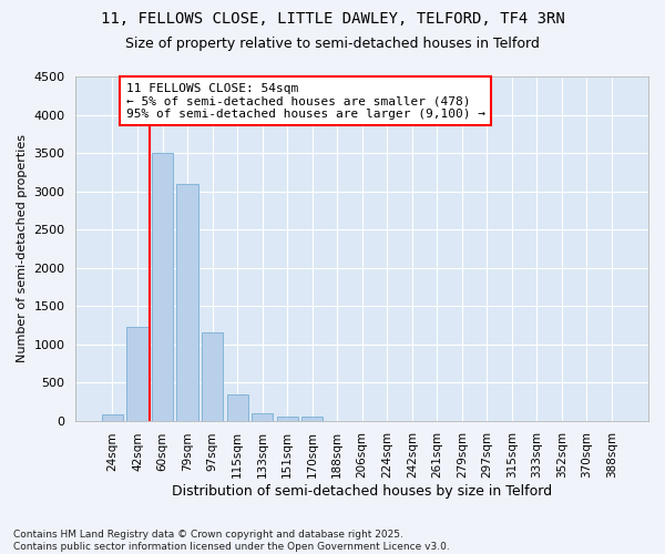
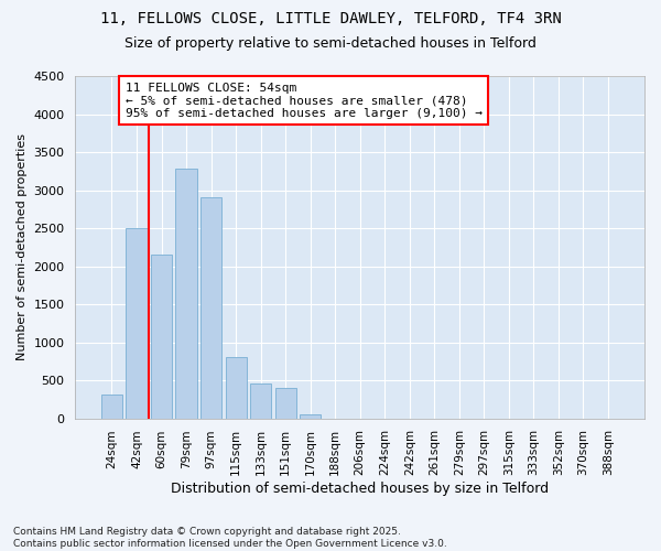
24sqm: 80 -> 320
42sqm: 1220 -> 2500
60sqm: 3500 -> 2160
79sqm: 3100 -> 3280
97sqm: 1150 -> 2900
115sqm: 340 -> 800
133sqm: 100 -> 460
151sqm: 50 -> 400
